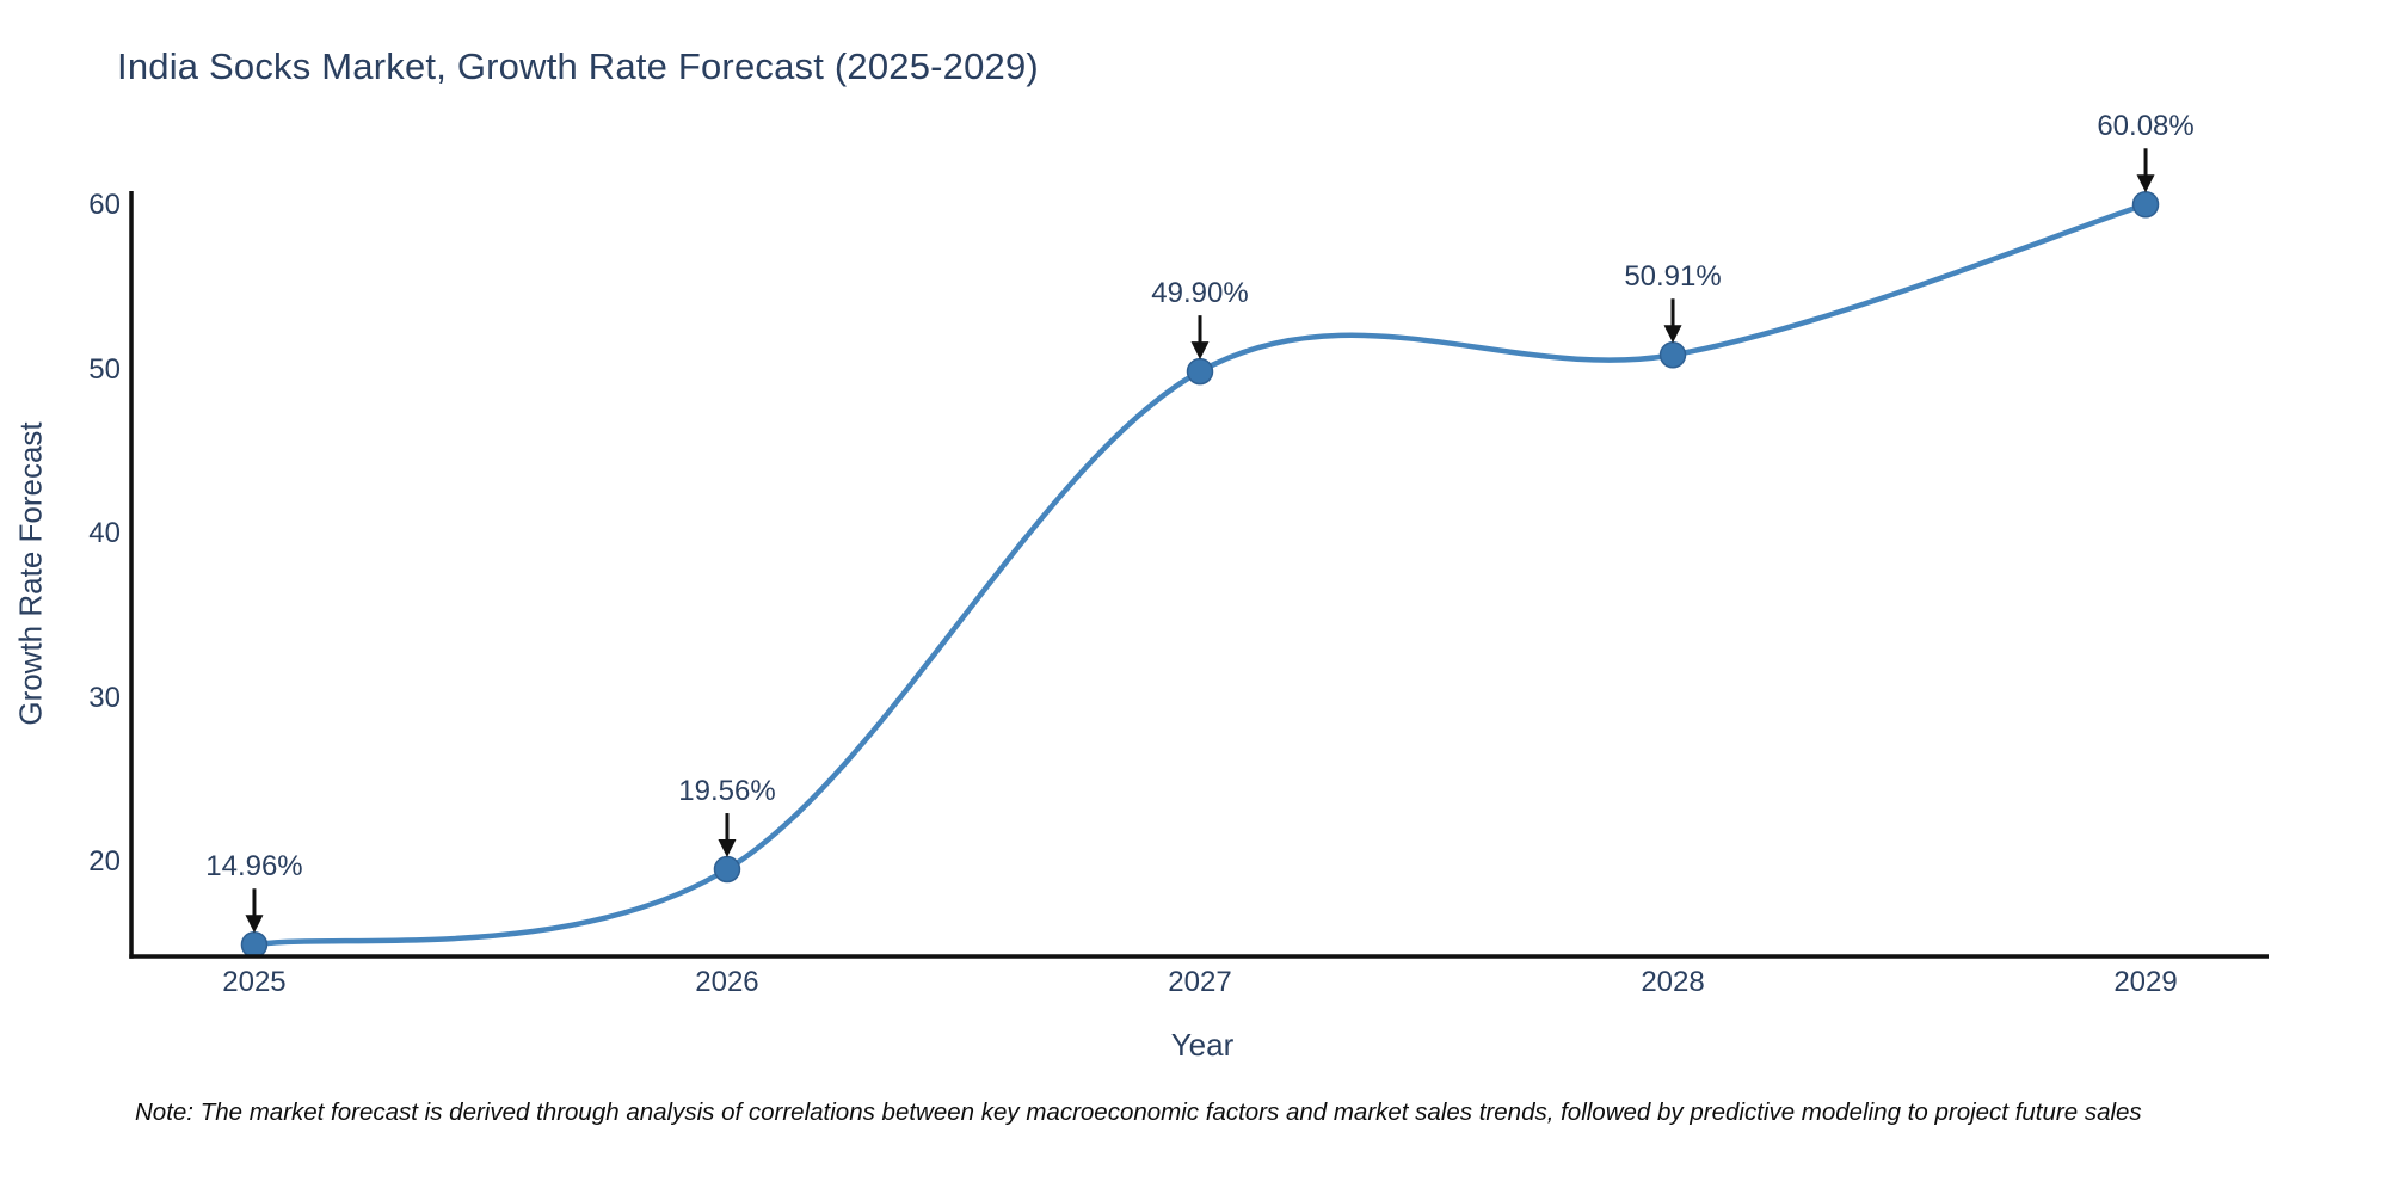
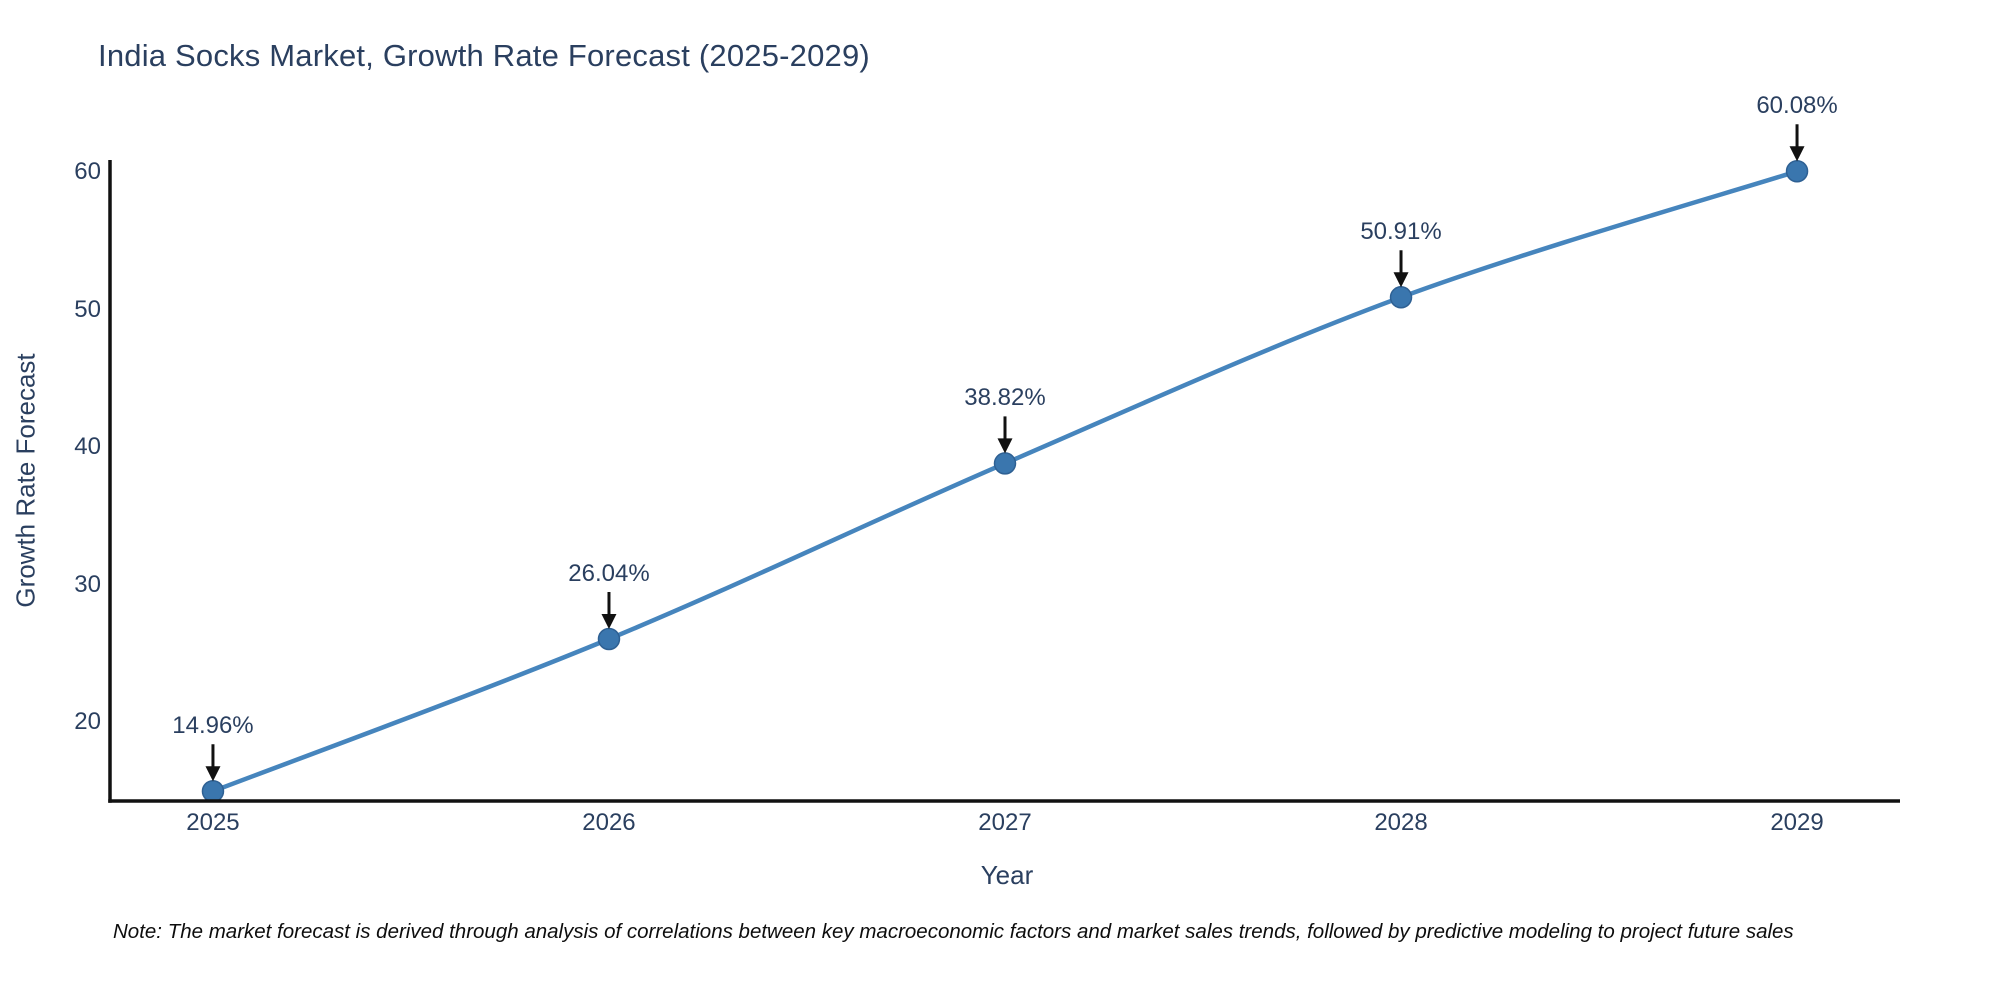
2026: 19.56% -> 26.04%
2027: 49.90% -> 38.82%
